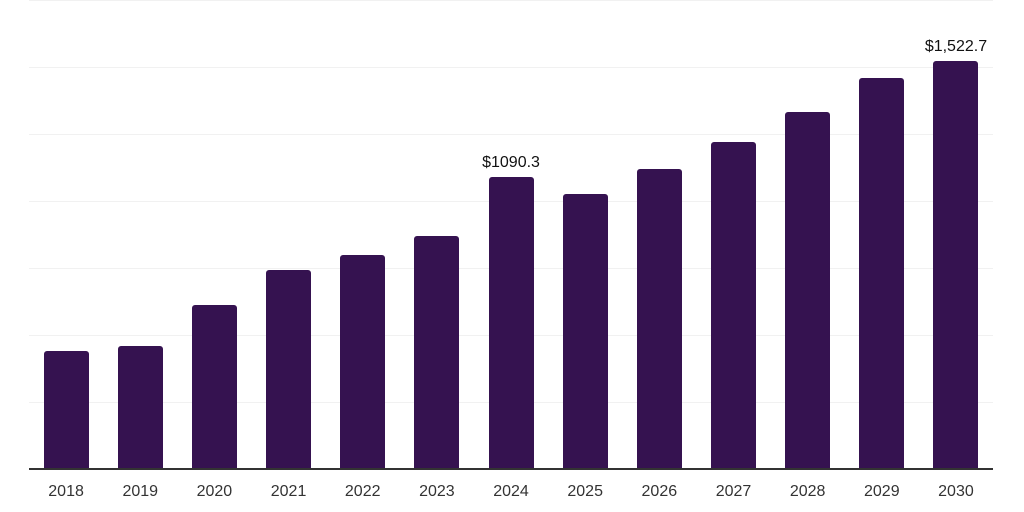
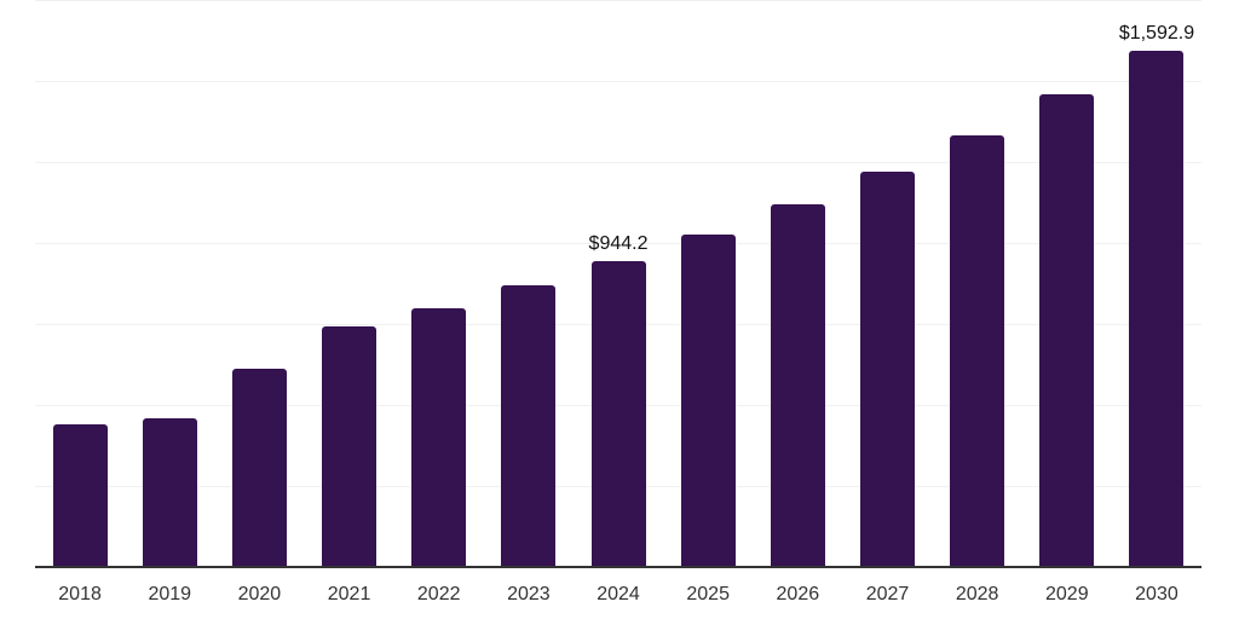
2024: $1090.3 -> $944.2
2030: $1,522.7 -> $1,592.9
